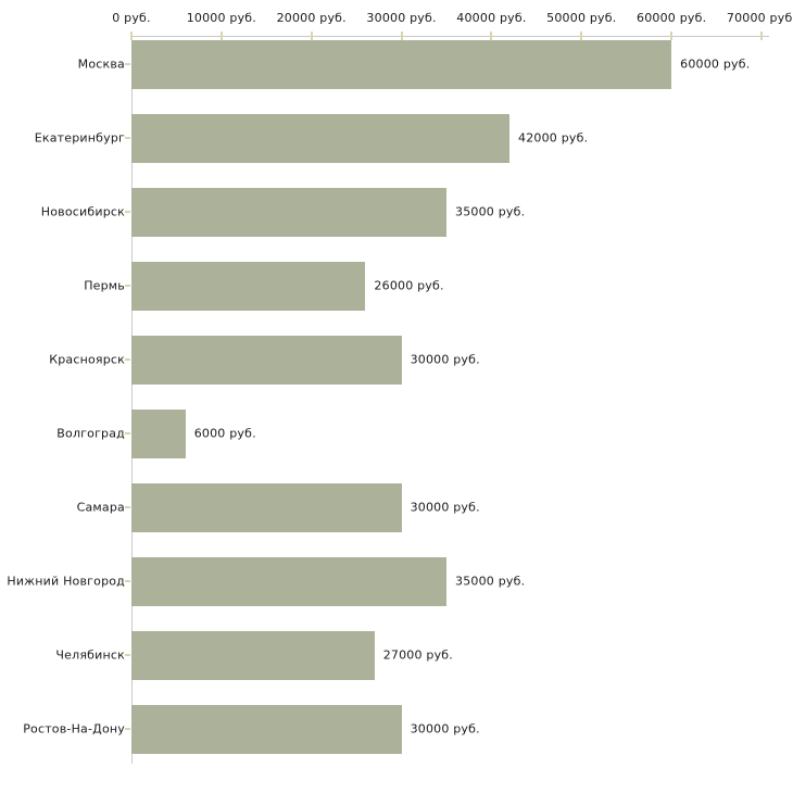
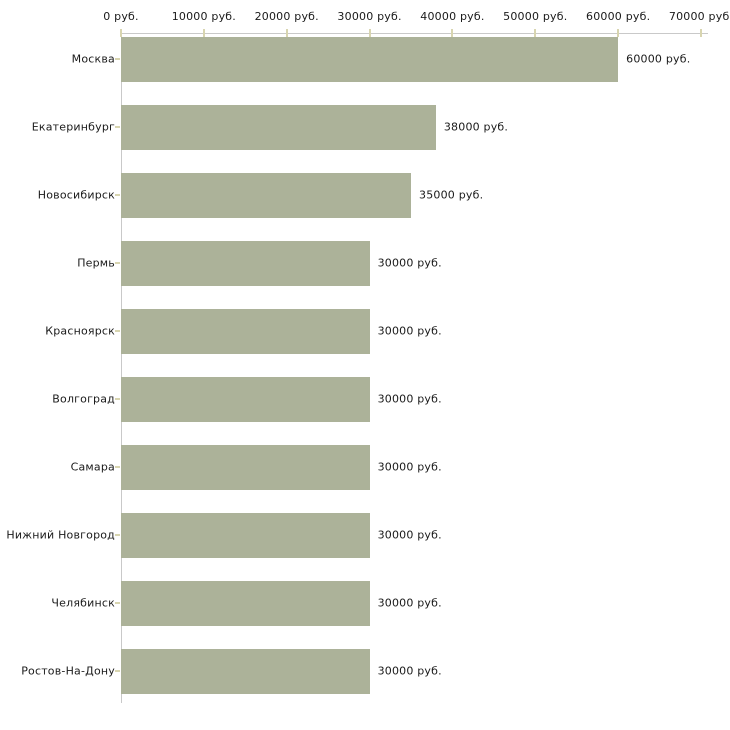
Екатеринбург: 42000 -> 38000
Пермь: 26000 -> 30000
Волгоград: 6000 -> 30000
Нижний Новгород: 35000 -> 30000
Челябинск: 27000 -> 30000
